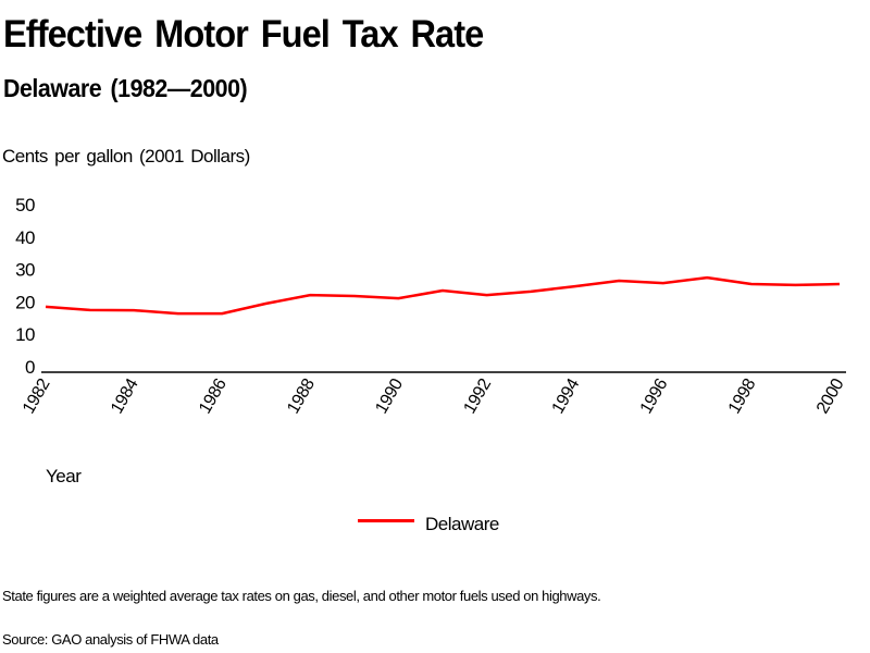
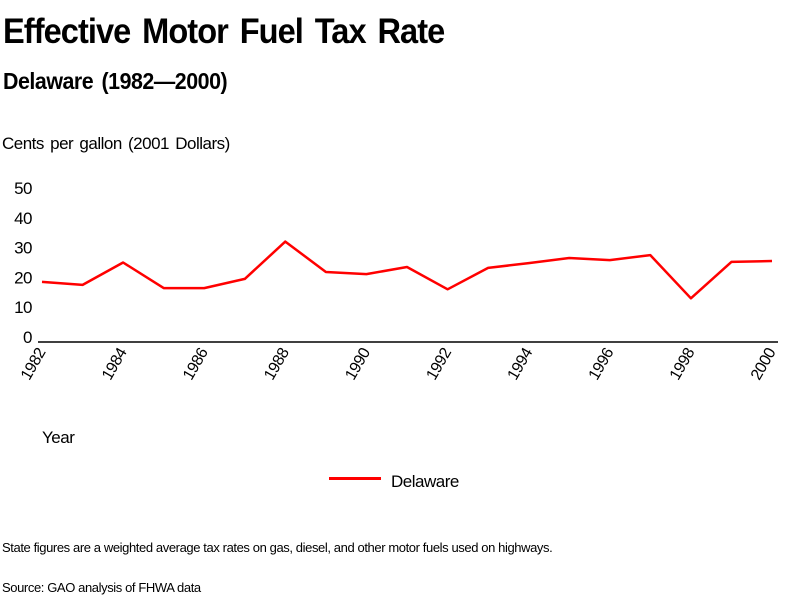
1984: 17 -> 25
1988: 22 -> 32
1992: 22 -> 16
1998: 26 -> 13
